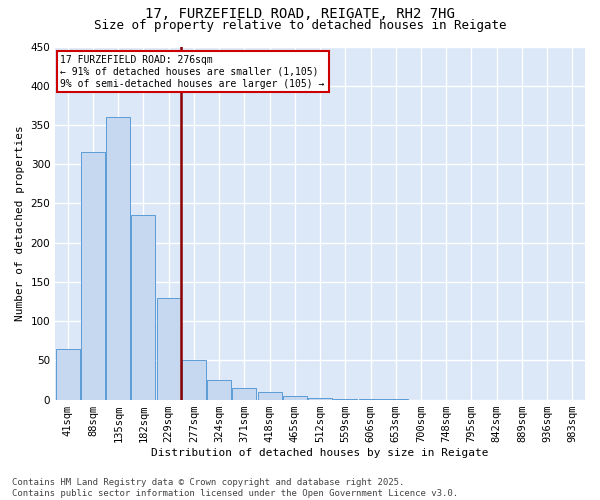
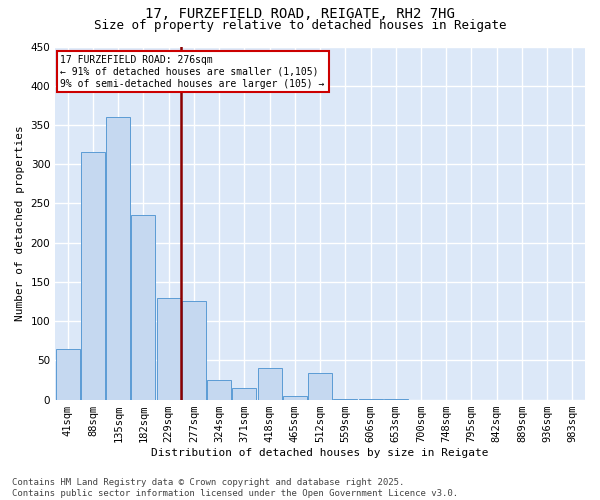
277sqm: 50 -> 126
418sqm: 10 -> 40
512sqm: 2 -> 34
